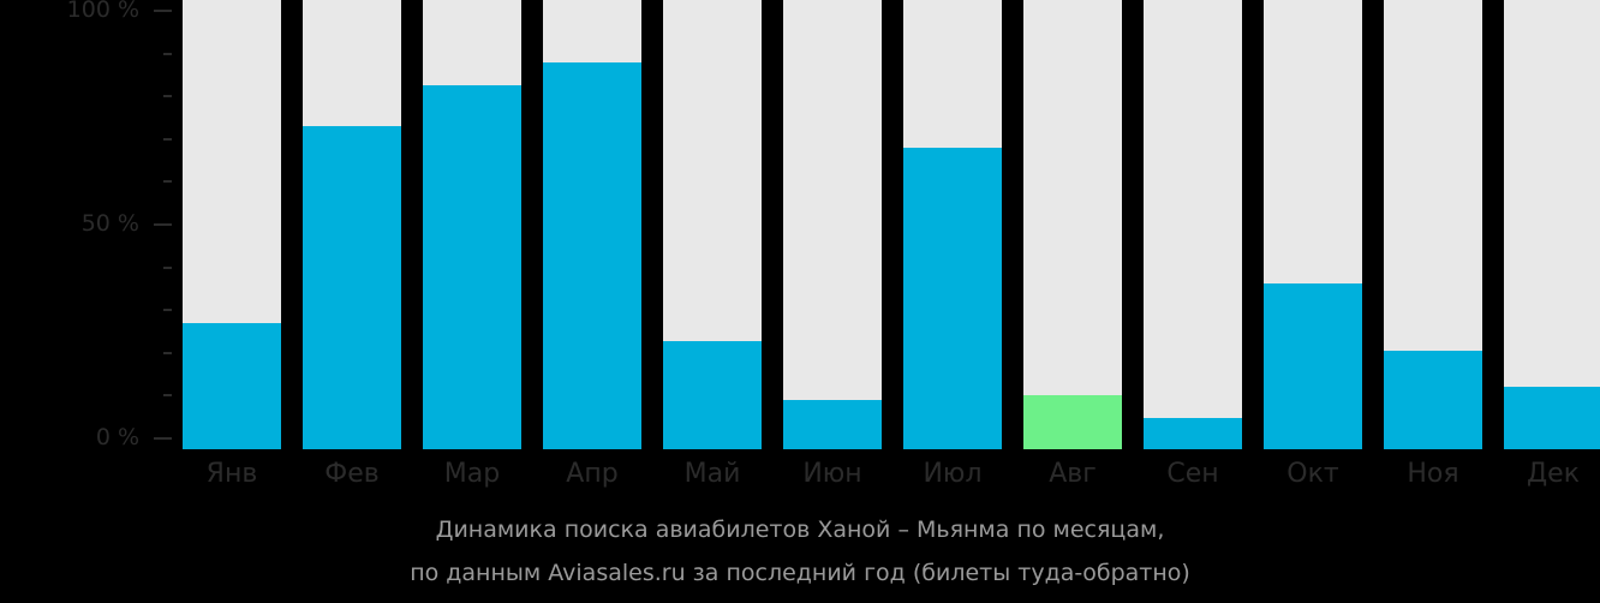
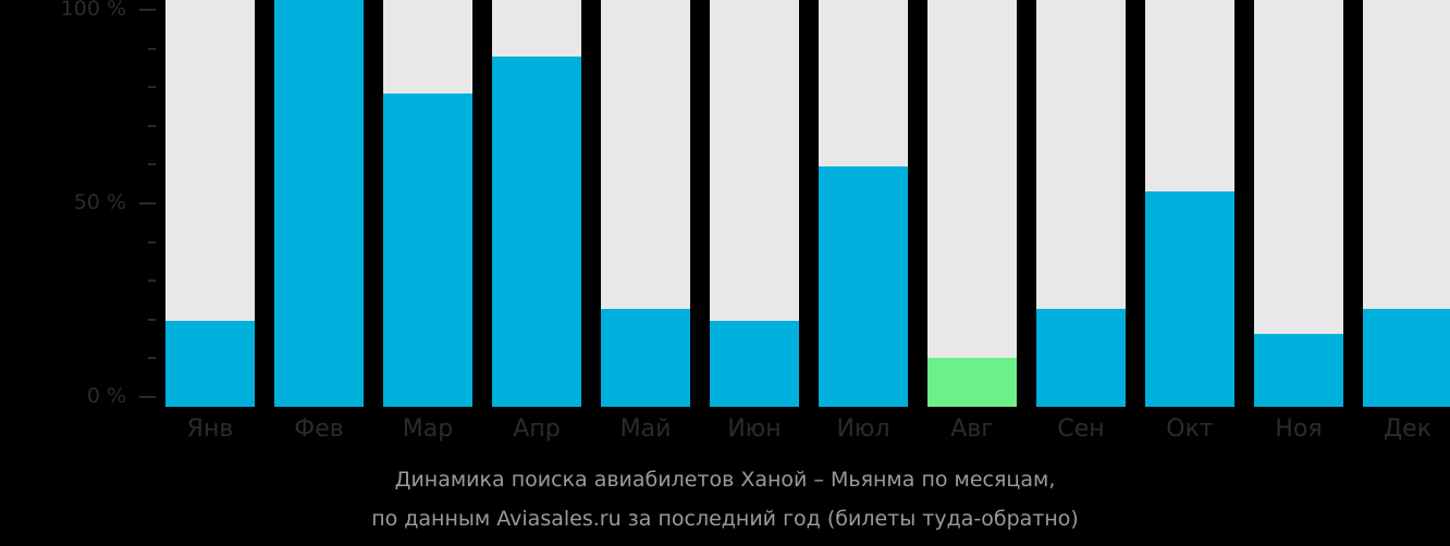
Янв: 28% -> 21%
Фев: 72% -> 100%
Мар: 81% -> 77%
Июн: 11% -> 21%
Июл: 67% -> 59%
Сен: 7% -> 24%
Окт: 37% -> 53%
Ноя: 22% -> 18%
Дек: 14% -> 24%
